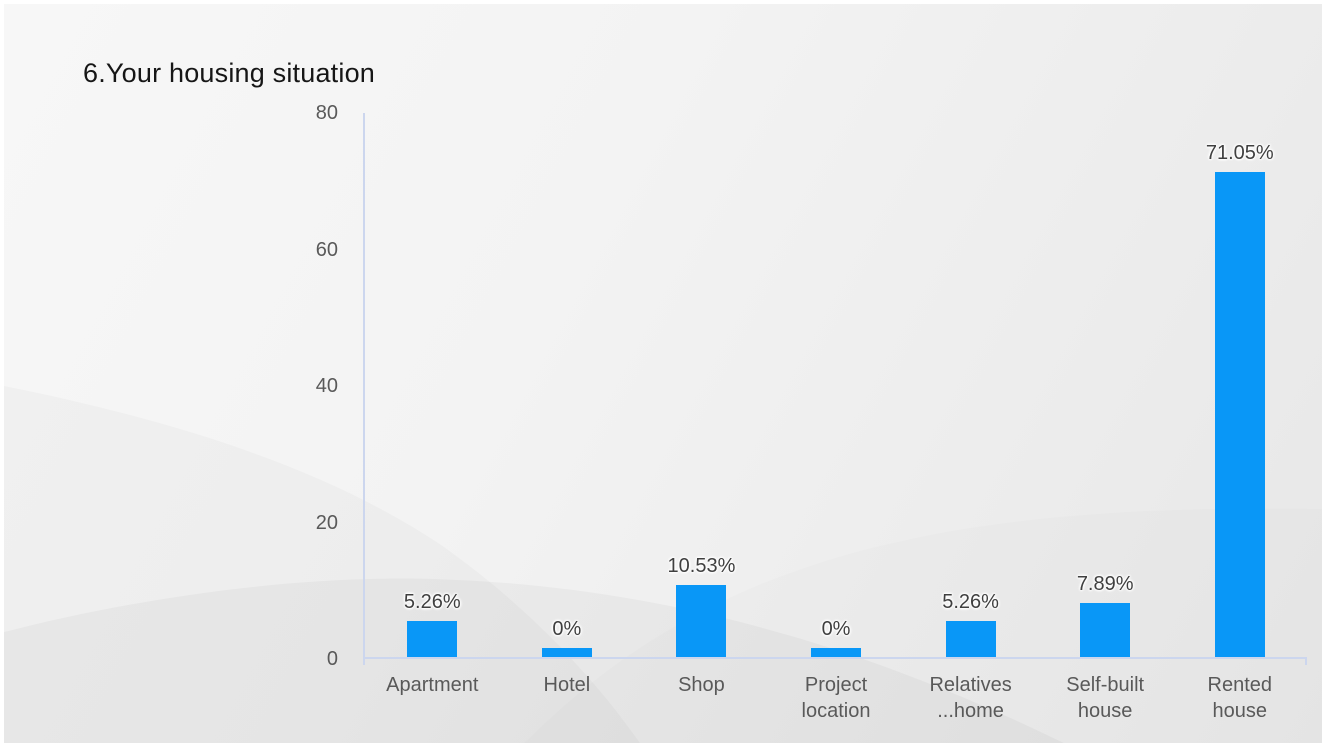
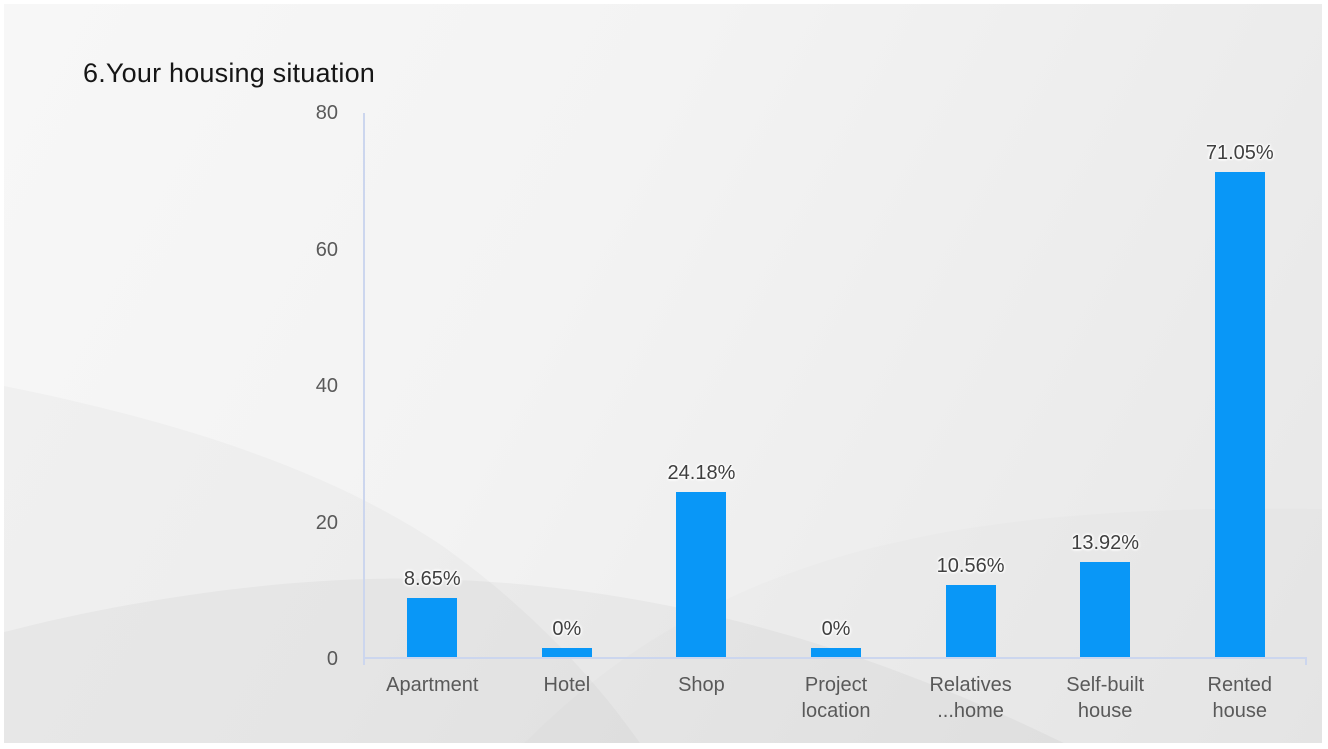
Apartment: 5.26% -> 8.65%
Shop: 10.53% -> 24.18%
Relatives ...home: 5.26% -> 10.56%
Self-built house: 7.89% -> 13.92%
